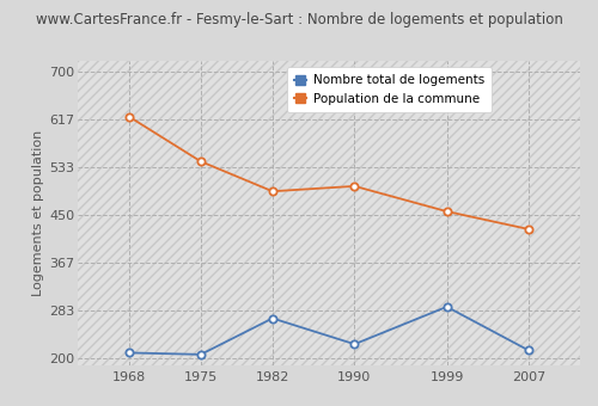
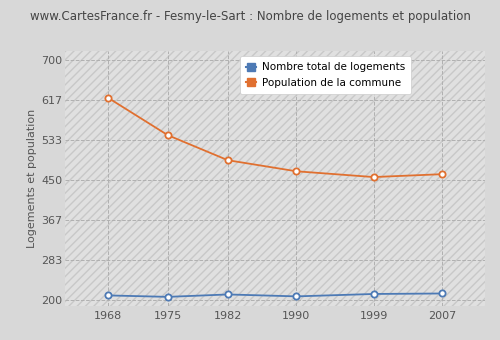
Nombre total de logements/1982: 270 -> 212
Nombre total de logements/1990: 225 -> 208
Population de la commune/1990: 500 -> 468
Nombre total de logements/1999: 290 -> 213
Population de la commune/2007: 425 -> 462
